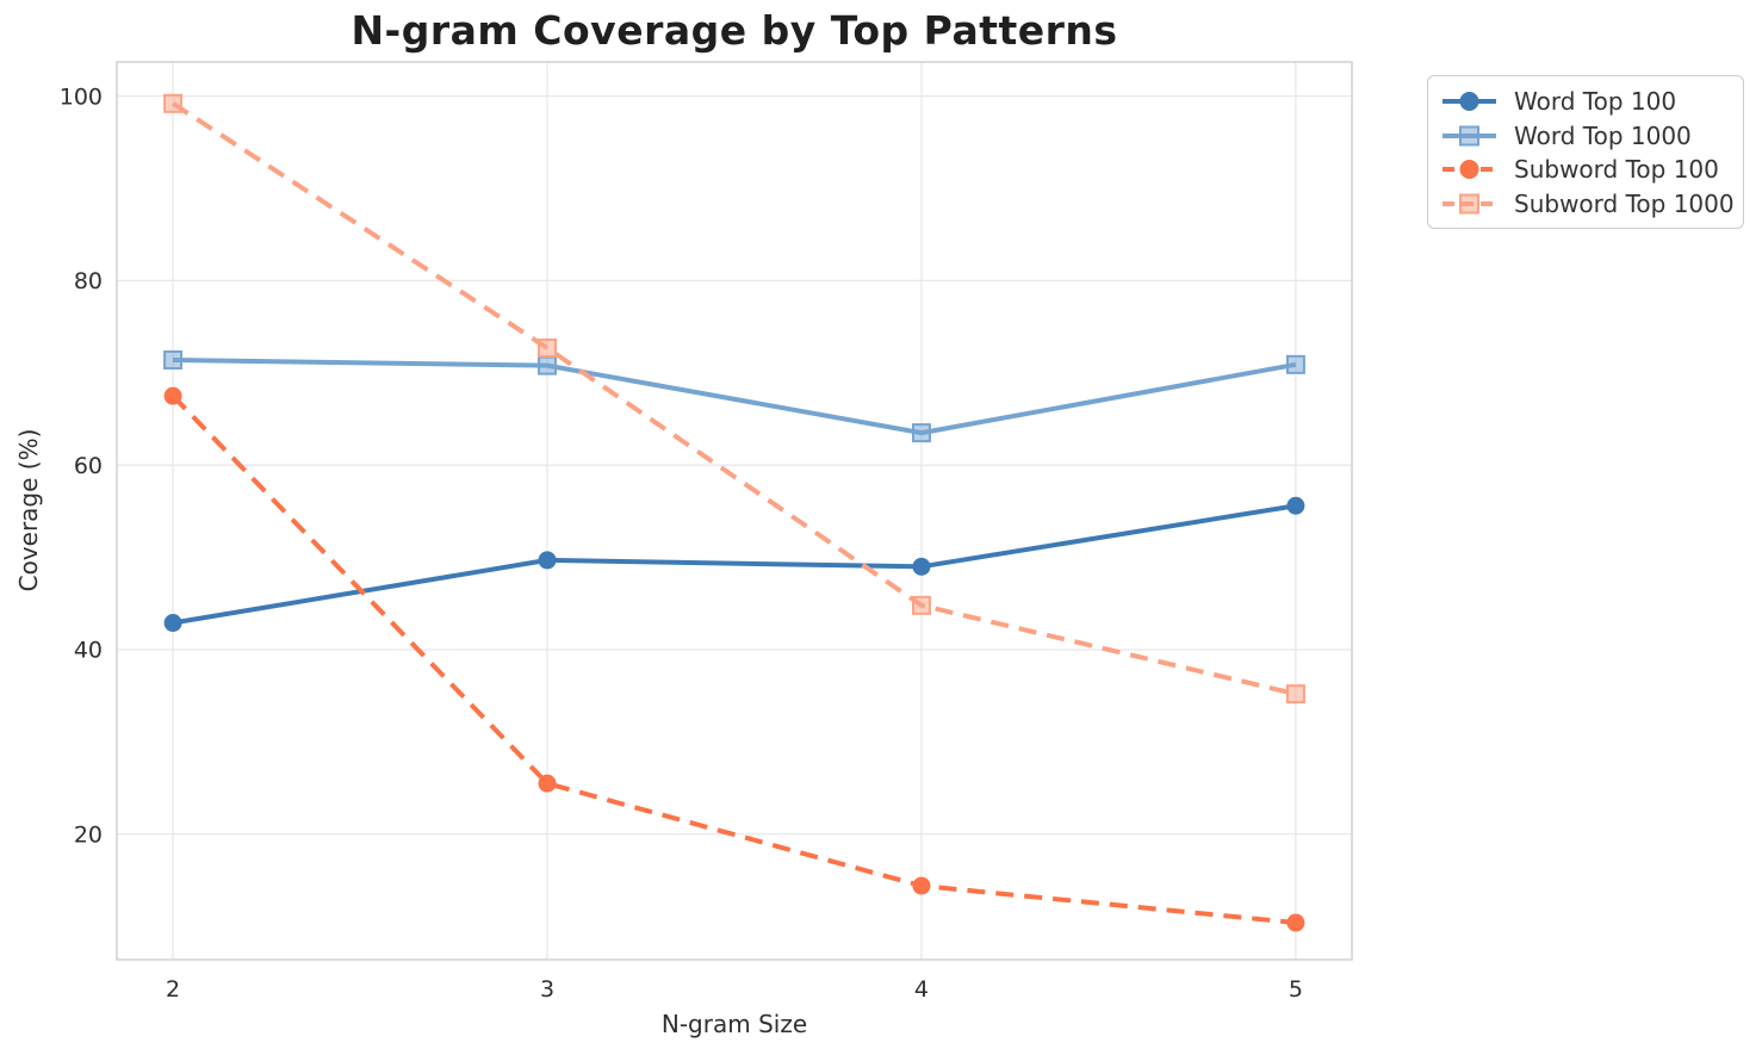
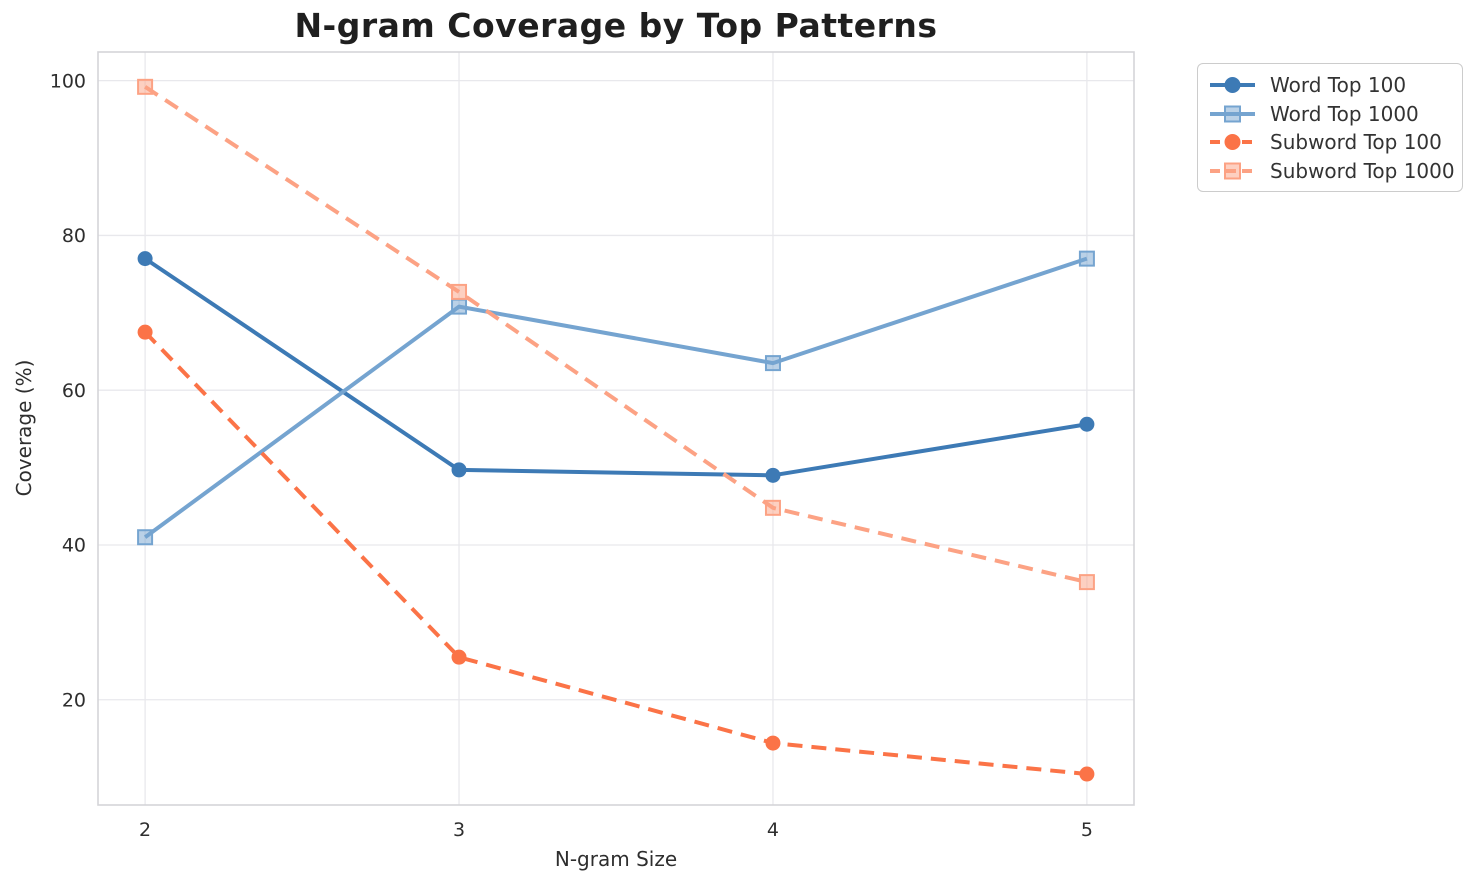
Word Top 100/2: 43 -> 77
Word Top 1000/2: 71 -> 41
Word Top 1000/5: 71 -> 77
